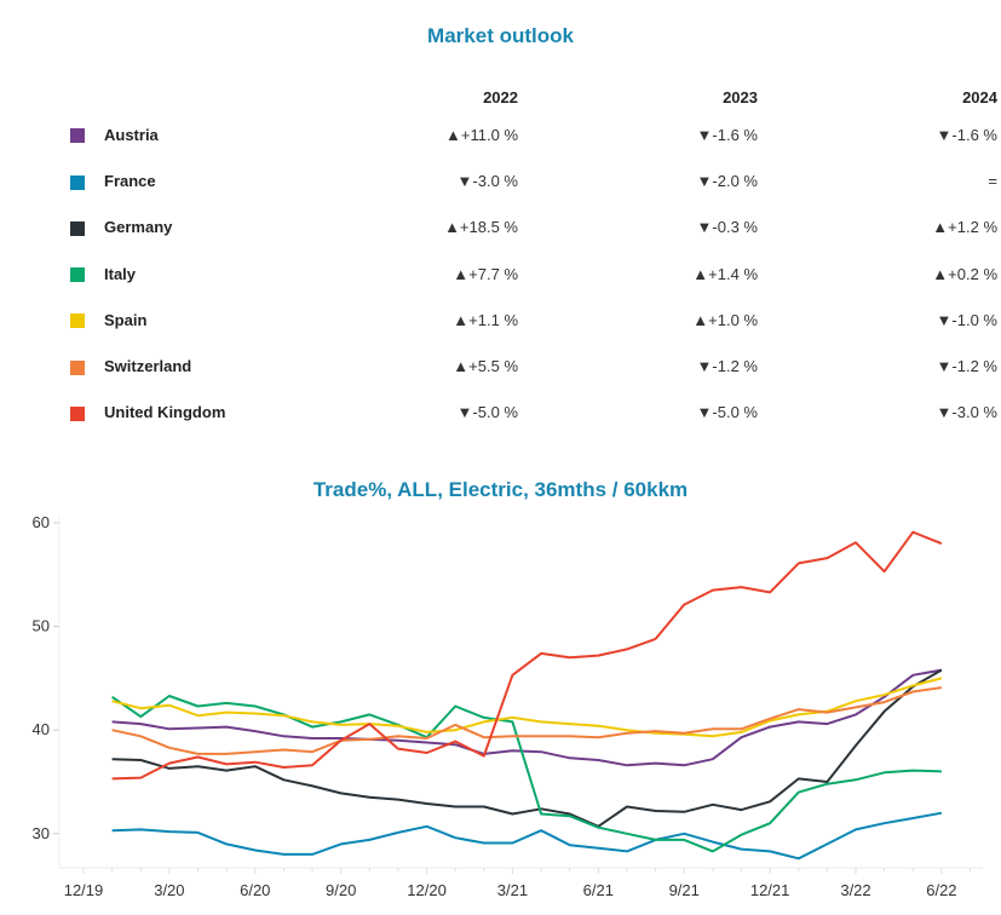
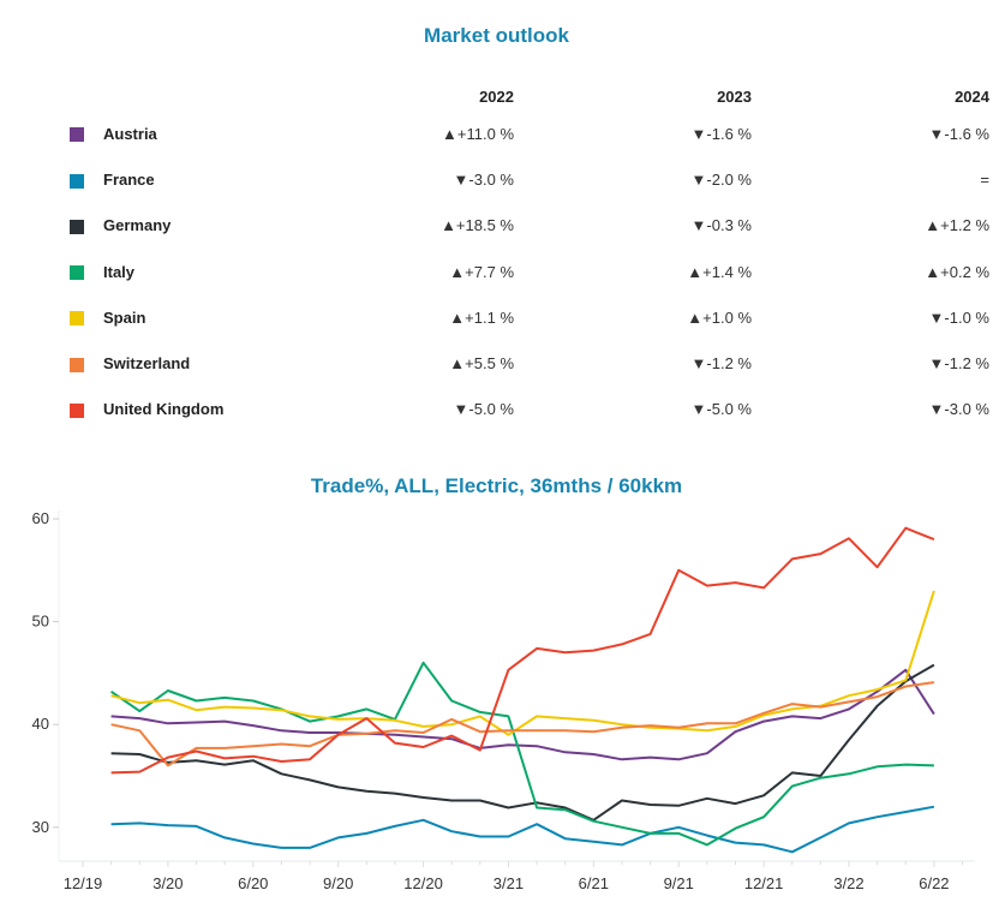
Switzerland/3/20: 38 -> 36
Italy/12/20: 39 -> 46
Spain/3/21: 41 -> 39
United Kingdom/9/21: 52 -> 55
Austria/6/22: 46 -> 41
Spain/6/22: 45 -> 53
